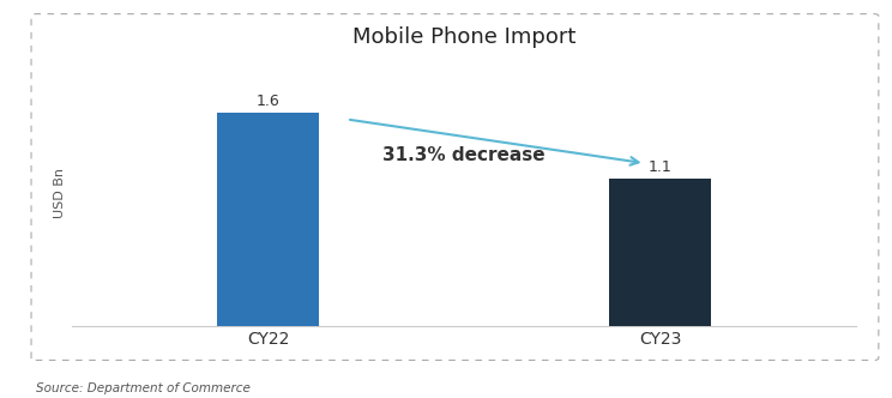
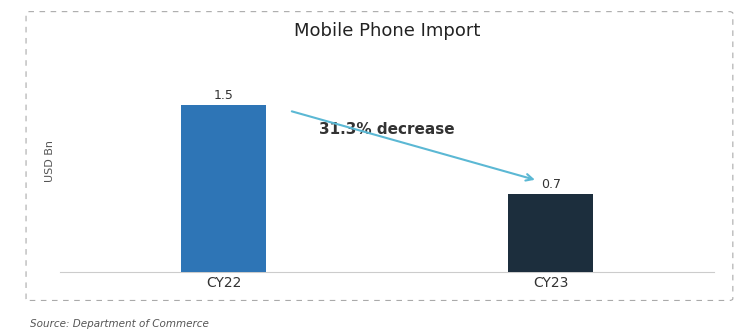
CY22: 1.6 -> 1.5
CY23: 1.1 -> 0.7
